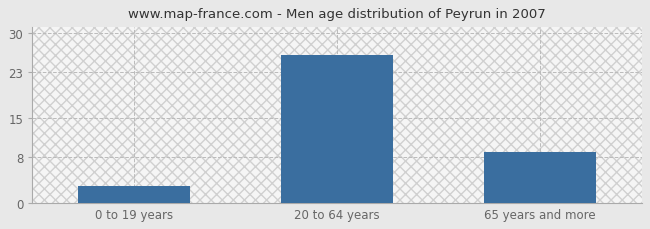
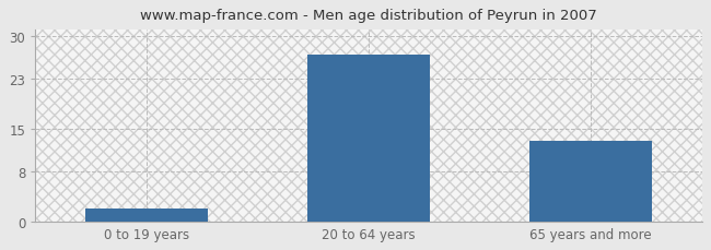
0 to 19 years: 3 -> 2
20 to 64 years: 26 -> 27
65 years and more: 9 -> 13
